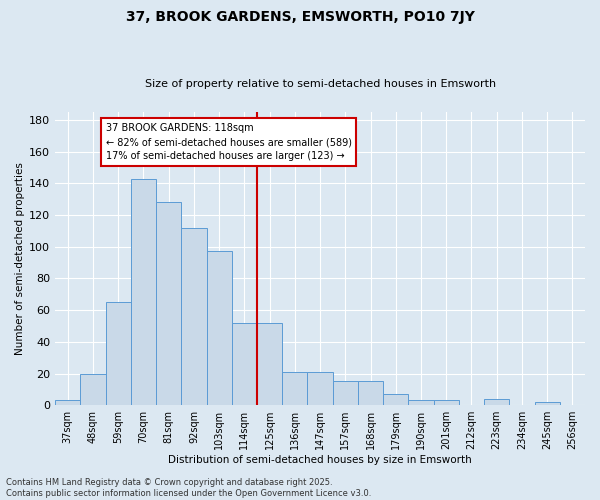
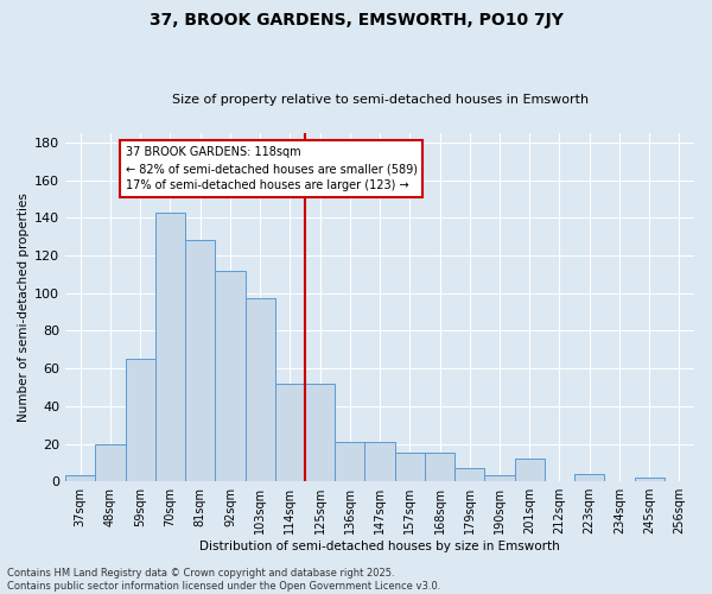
201sqm: 3 -> 12
